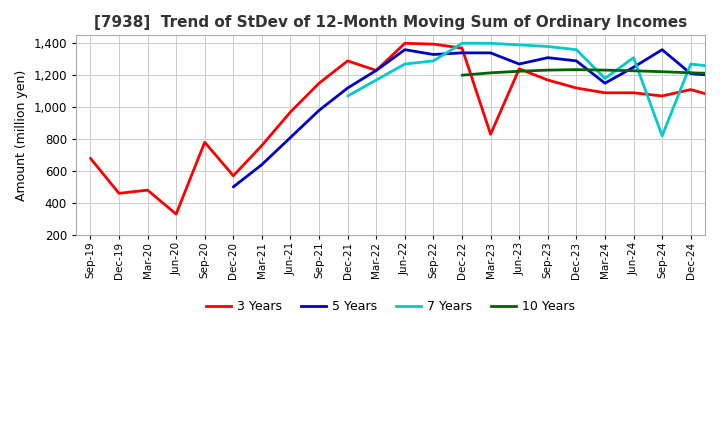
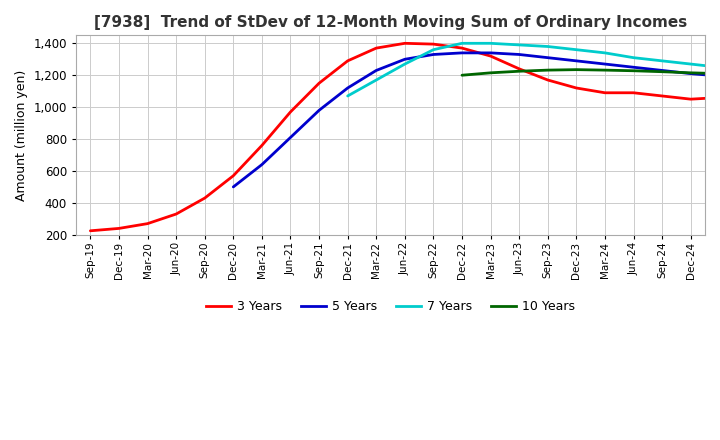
3 Years/Sep-19: 680 -> 220
3 Years/Dec-19: 460 -> 240
3 Years/Mar-20: 480 -> 270
3 Years/Sep-20: 780 -> 430
3 Years/Mar-22: 1,230 -> 1,370
5 Years/Jun-22: 1,360 -> 1,300
7 Years/Sep-22: 1,290 -> 1,360
3 Years/Mar-23: 830 -> 1,320
5 Years/Jun-23: 1,270 -> 1,330
5 Years/Mar-24: 1,150 -> 1,270
7 Years/Mar-24: 1,180 -> 1,340
5 Years/Sep-24: 1,360 -> 1,230
7 Years/Sep-24: 820 -> 1,290
3 Years/Dec-24: 1,110 -> 1,050
